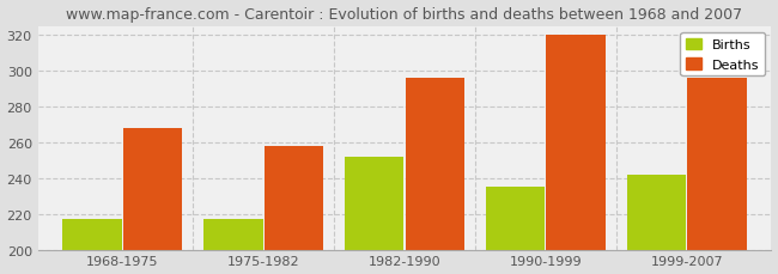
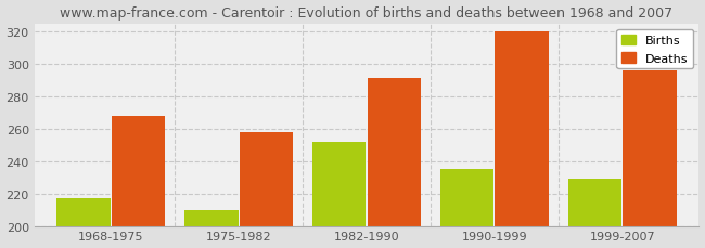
Births/1975-1982: 217 -> 210
Deaths/1982-1990: 296 -> 291
Births/1999-2007: 242 -> 229
